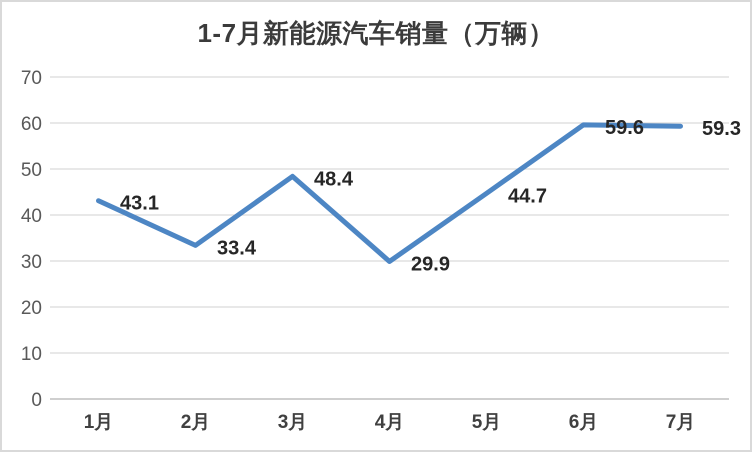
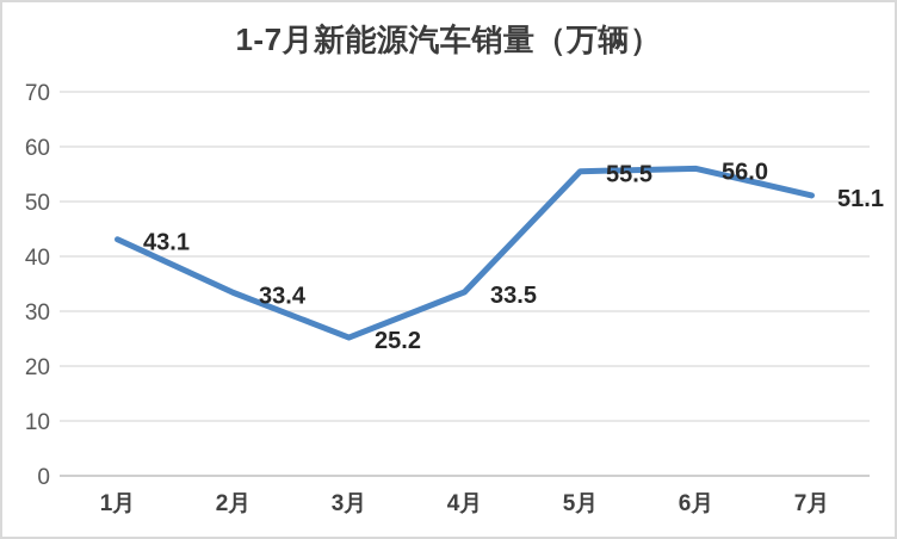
3月: 48.4 -> 25.2
4月: 29.9 -> 33.5
5月: 44.7 -> 55.5
6月: 59.6 -> 56.0
7月: 59.3 -> 51.1
